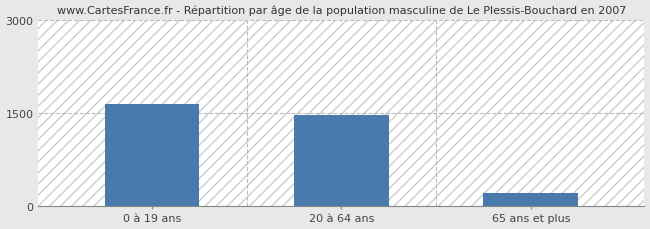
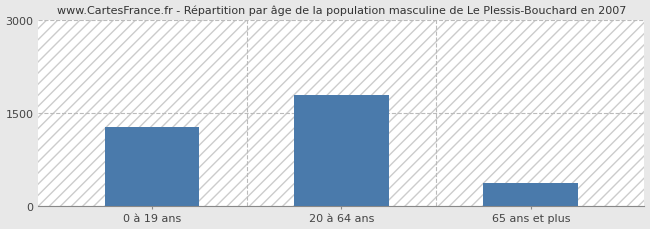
0 à 19 ans: 1640 -> 1270
20 à 64 ans: 1460 -> 1790
65 ans et plus: 200 -> 370
